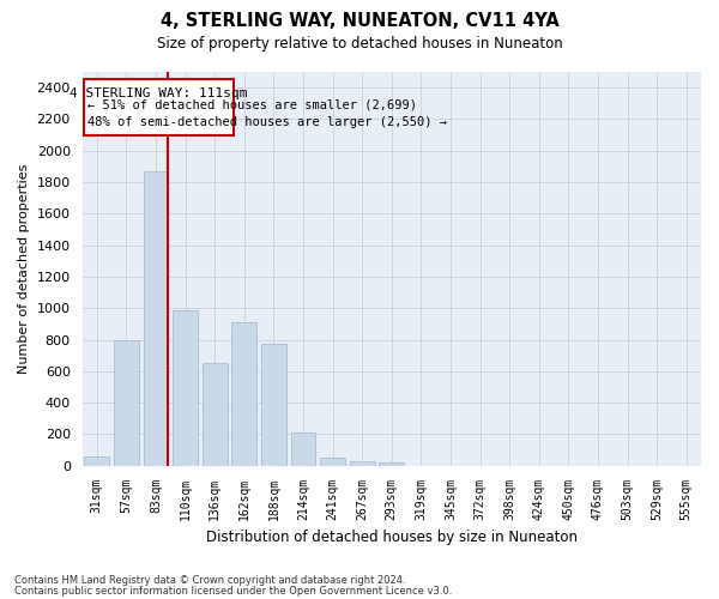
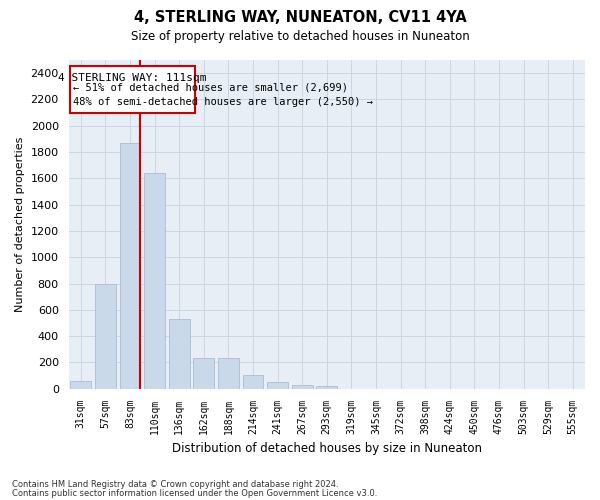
110sqm: 990 -> 1640
136sqm: 650 -> 530
162sqm: 910 -> 240
188sqm: 770 -> 240
214sqm: 210 -> 100
